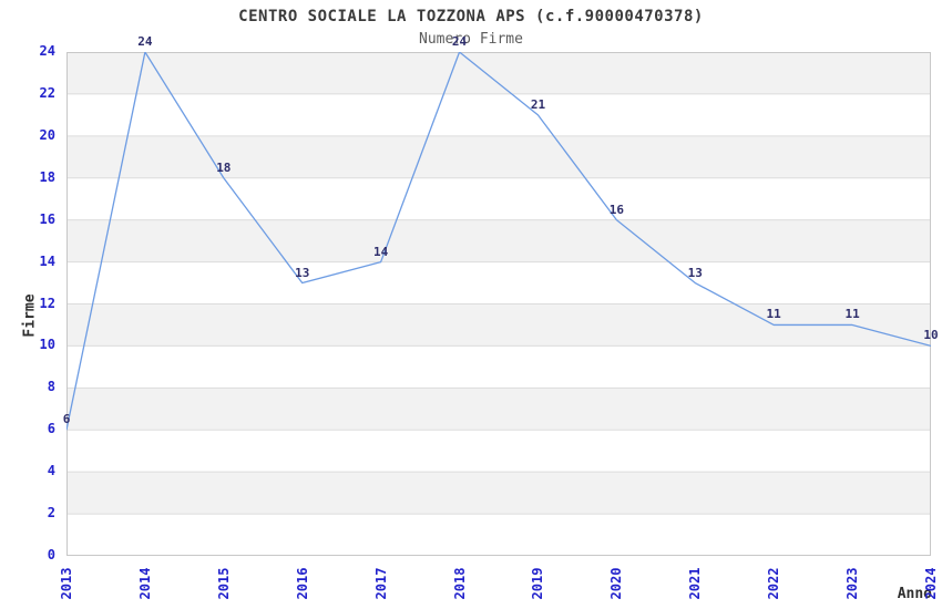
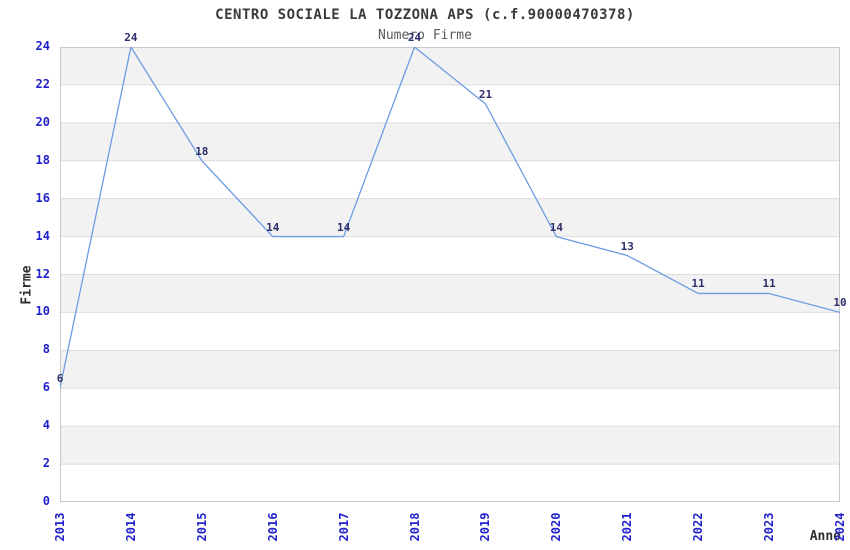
2016: 13 -> 14
2020: 16 -> 14
